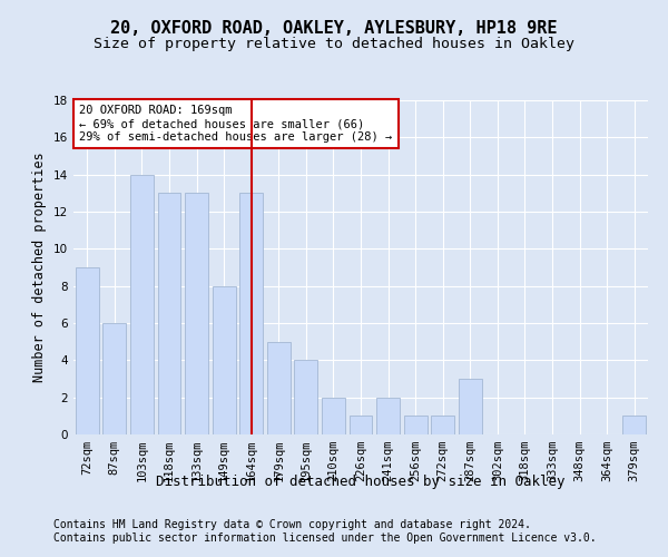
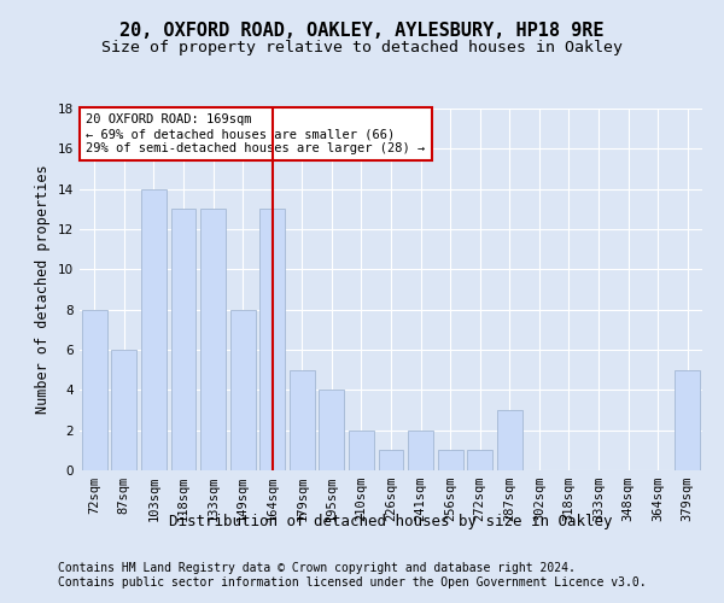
72sqm: 9 -> 8
379sqm: 1 -> 5
